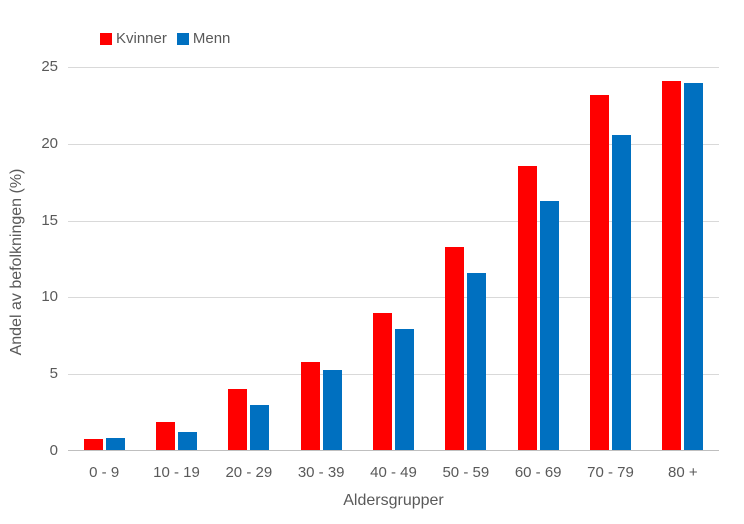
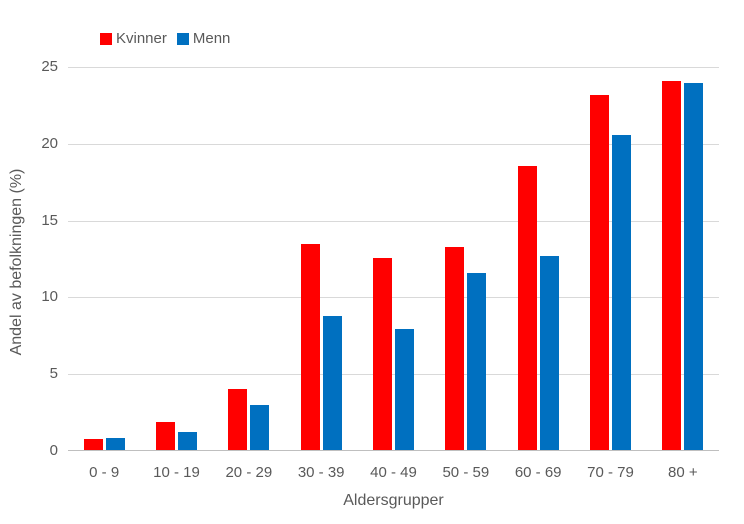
Kvinner/30 - 39: 5.7 -> 13.4
Menn/30 - 39: 5.2 -> 8.7
Kvinner/40 - 49: 8.9 -> 12.5
Menn/60 - 69: 16.2 -> 12.6
